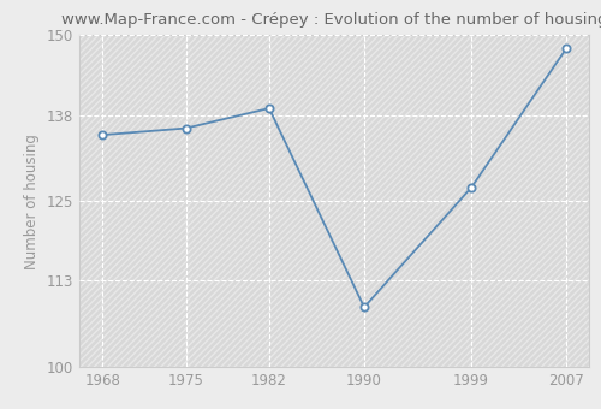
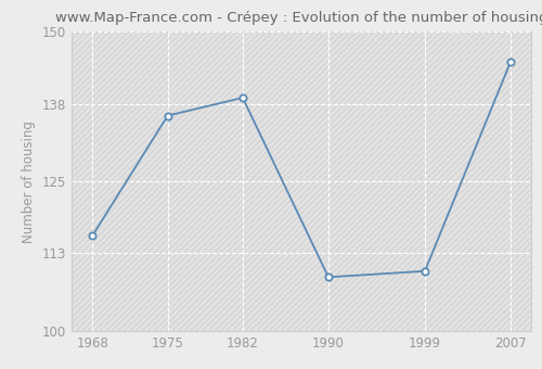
1968: 135 -> 116
1999: 127 -> 110
2007: 148 -> 145
